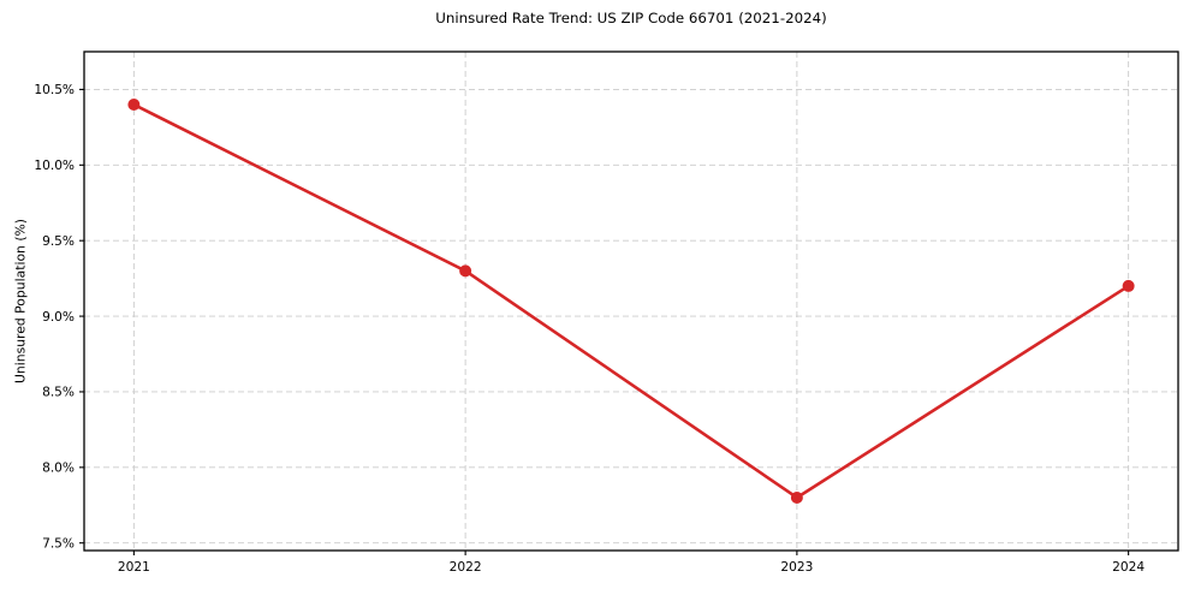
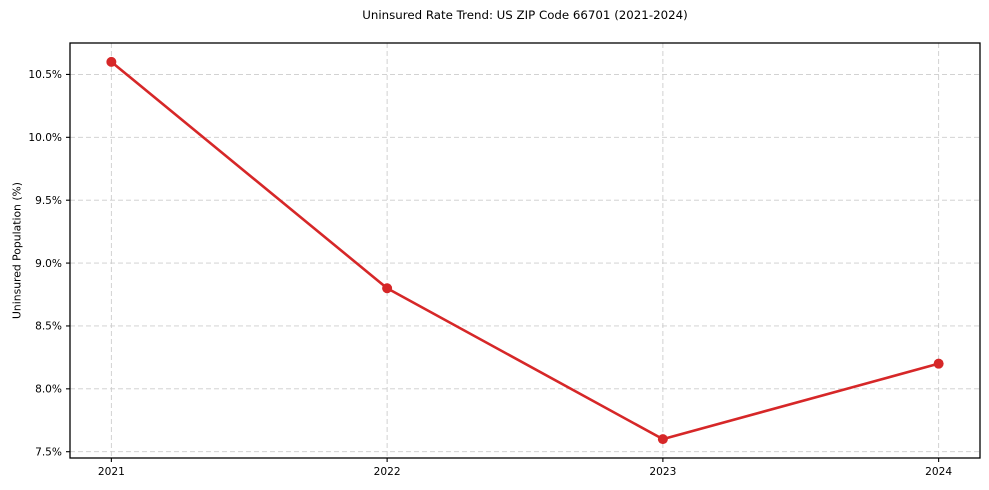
2021: 10.4% -> 10.6%
2022: 9.3% -> 8.8%
2023: 7.8% -> 7.6%
2024: 9.2% -> 8.2%
